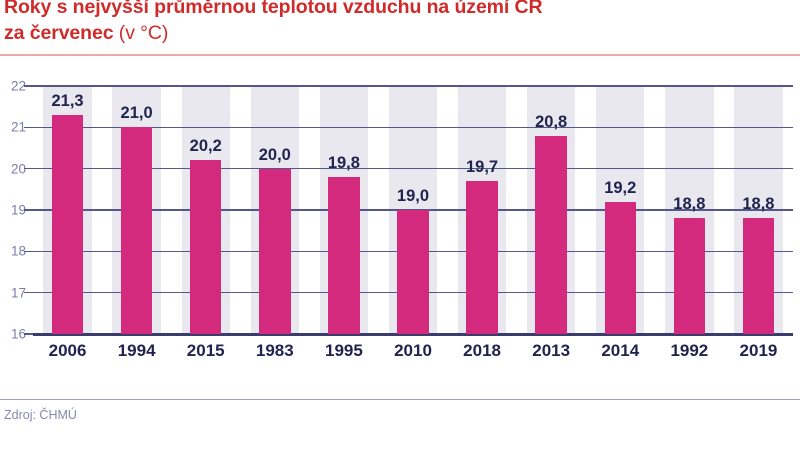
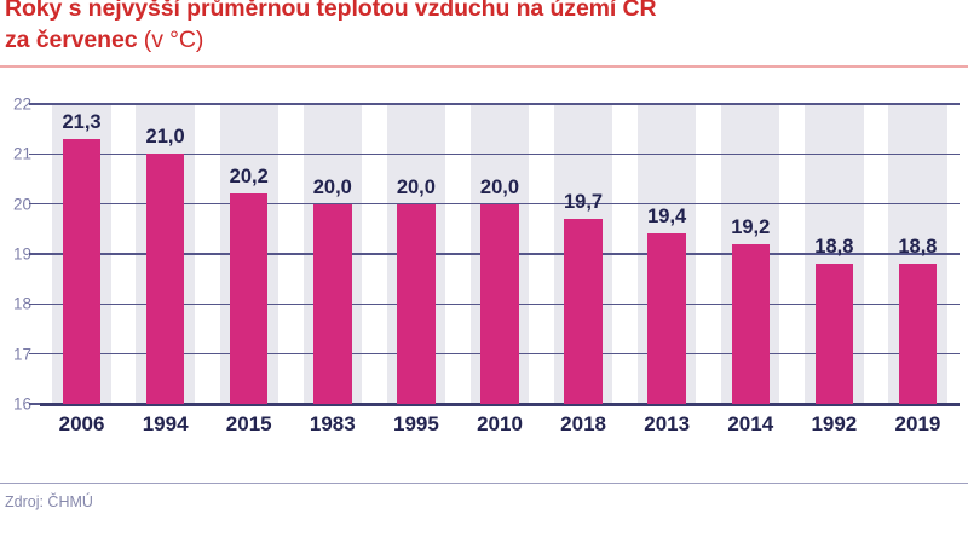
1995: 19,8 -> 20,0
2010: 19,0 -> 20,0
2013: 20,8 -> 19,4
